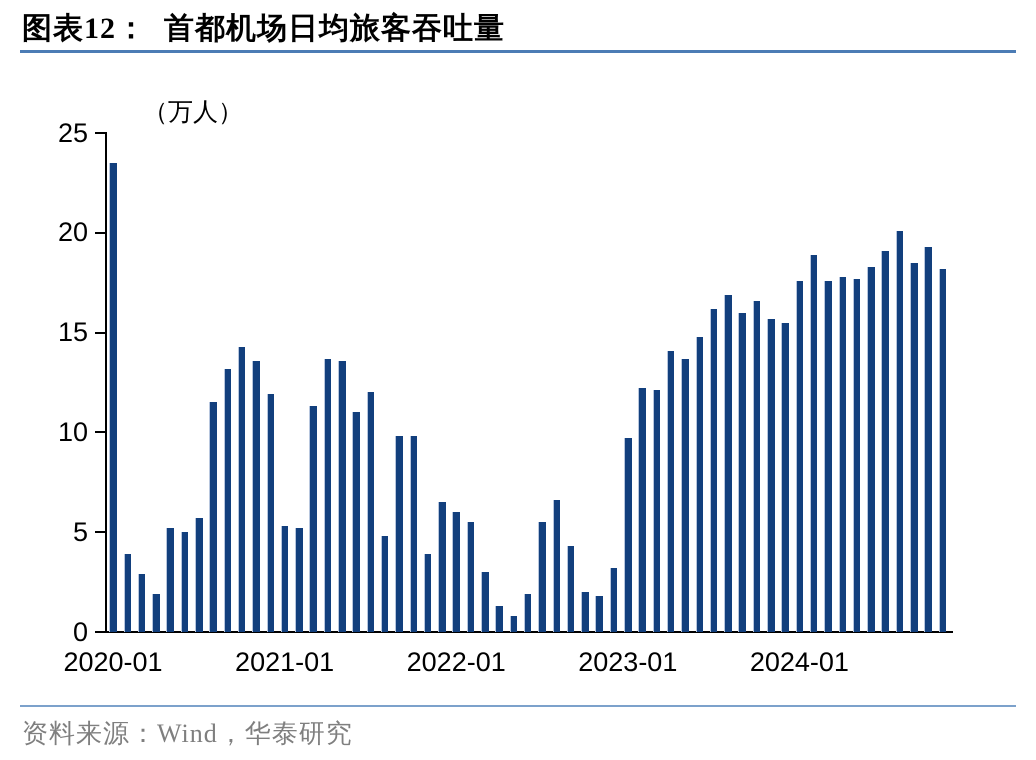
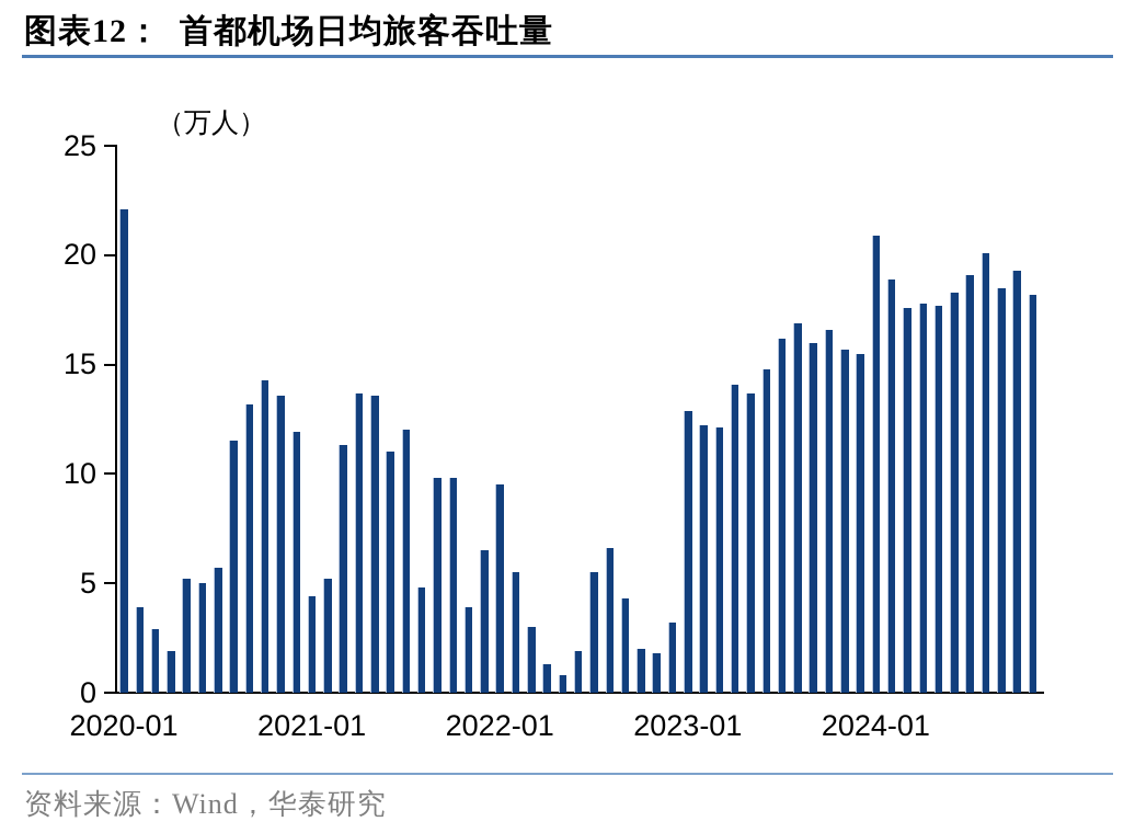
2020-01: 23.5 -> 22.1
2021-01: 5.3 -> 4.4
2022-01: 6.0 -> 9.5
2023-01: 9.7 -> 12.9
2024-01: 17.6 -> 20.9
